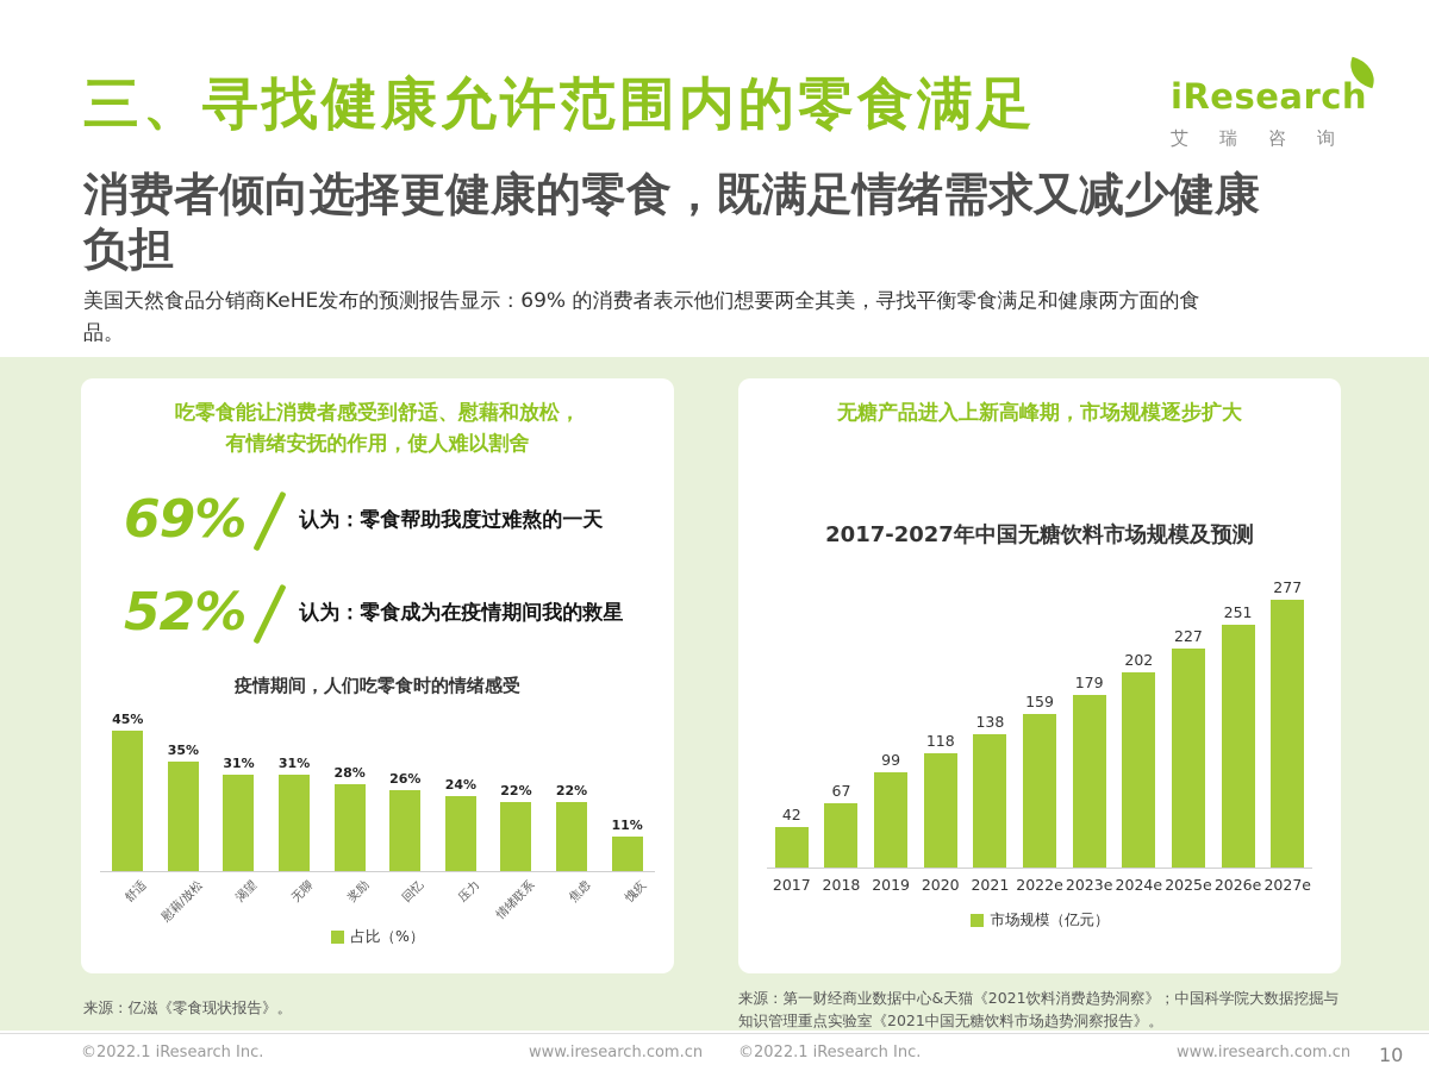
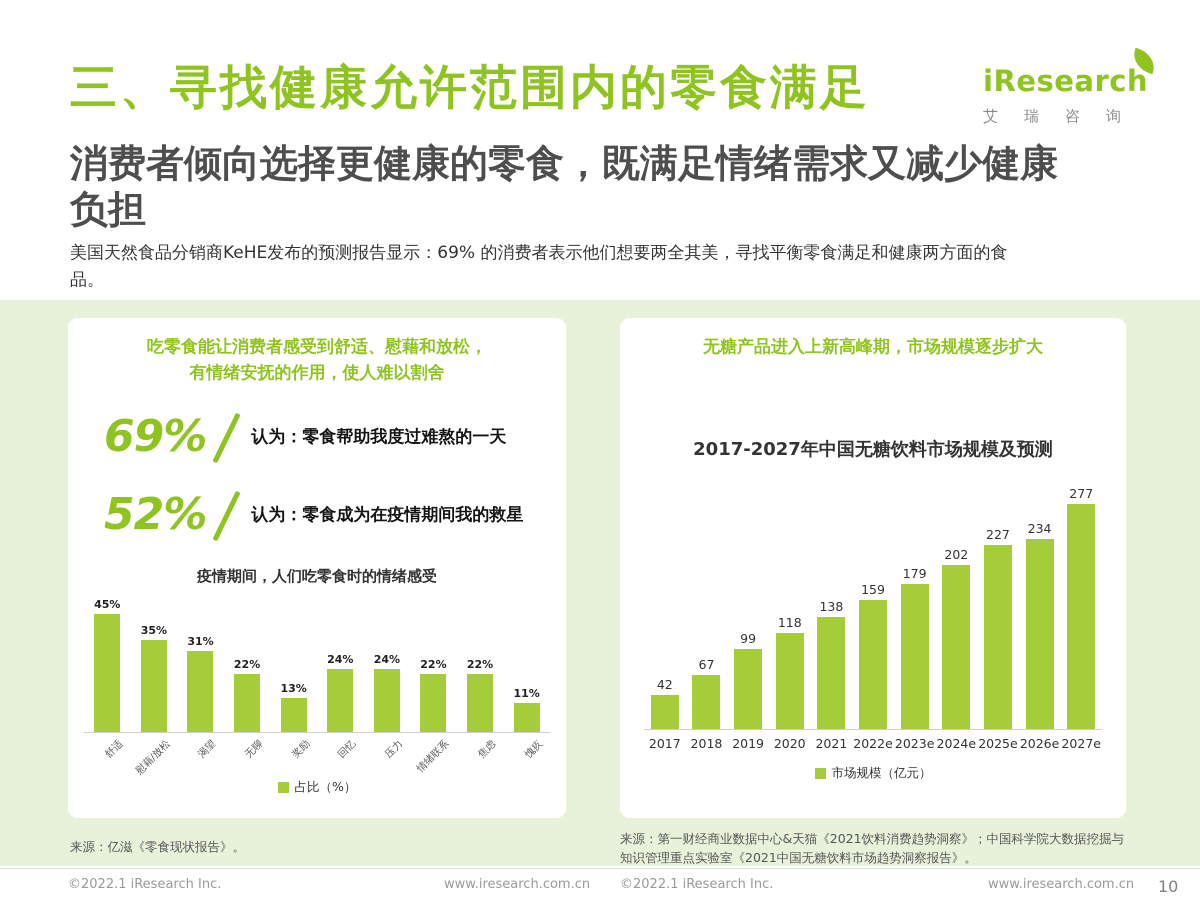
疫情期间，人们吃零食时的情绪感受/无聊: 31% -> 22%
疫情期间，人们吃零食时的情绪感受/奖励: 28% -> 13%
疫情期间，人们吃零食时的情绪感受/回忆: 26% -> 24%
2017-2027年中国无糖饮料市场规模及预测/2026e: 251 -> 234
